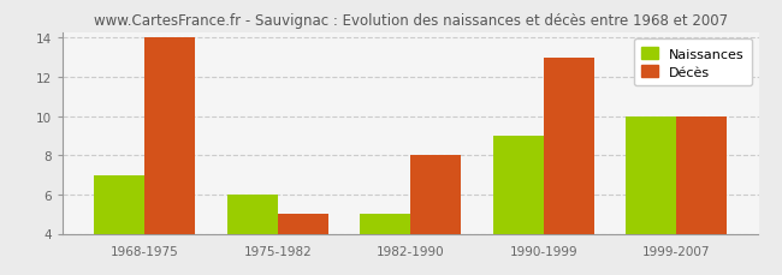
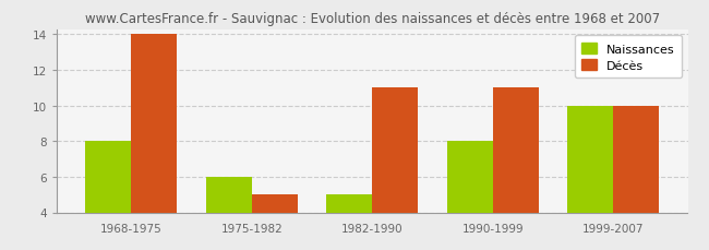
Naissances/1968-1975: 7 -> 8
Décès/1982-1990: 8 -> 11
Naissances/1990-1999: 9 -> 8
Décès/1990-1999: 13 -> 11
